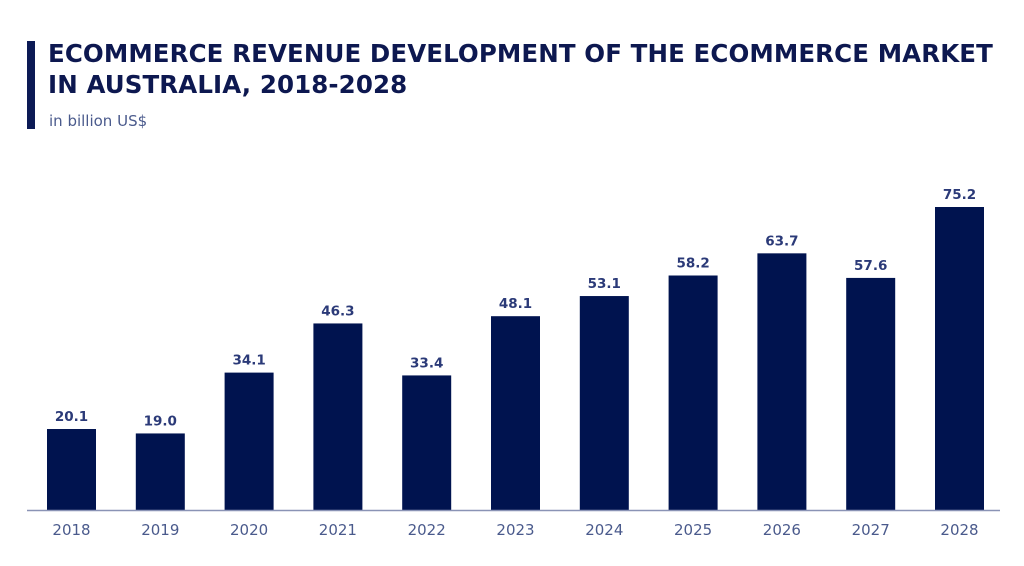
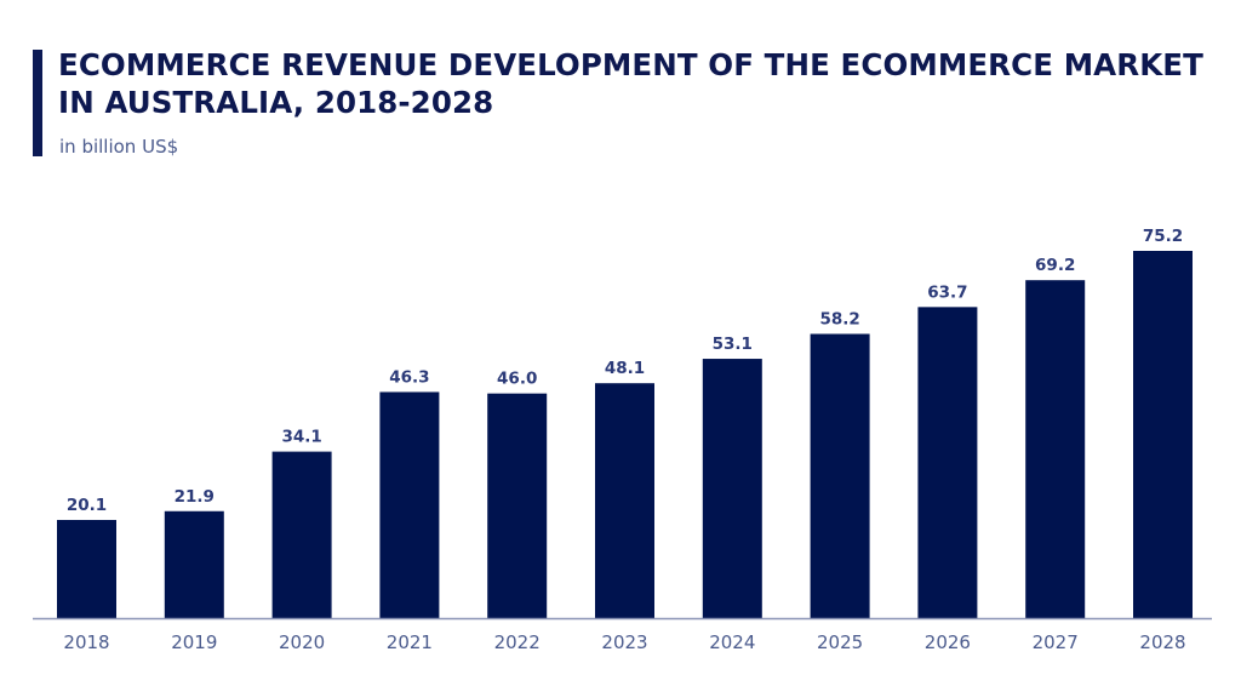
2019: 19.0 -> 21.9
2022: 33.4 -> 46.0
2027: 57.6 -> 69.2
